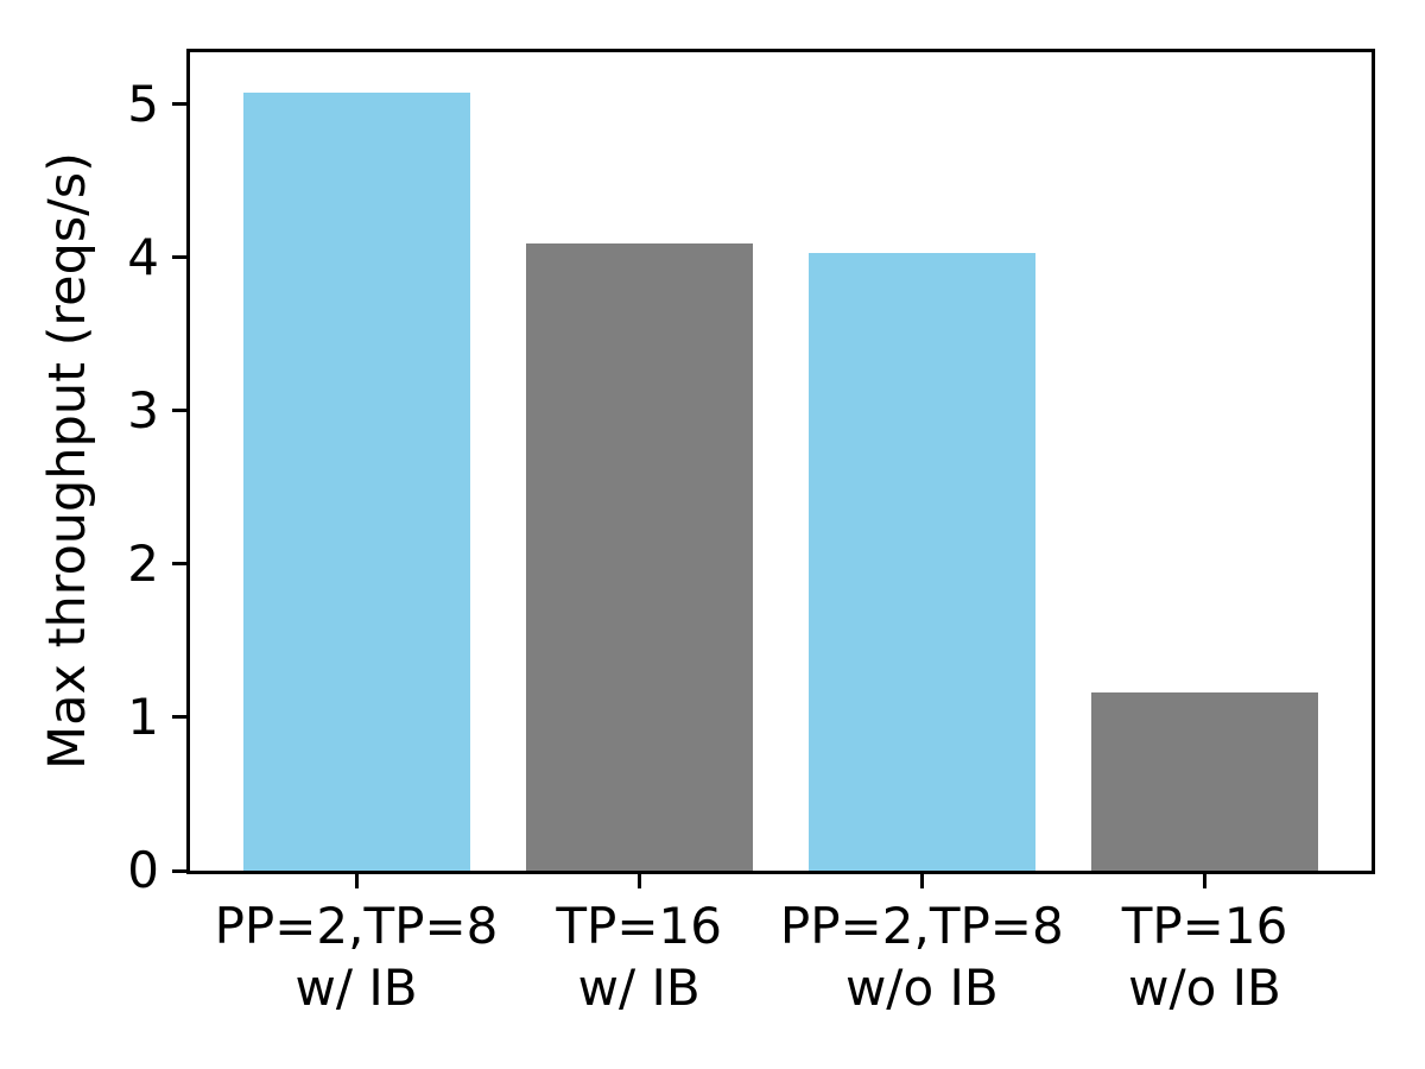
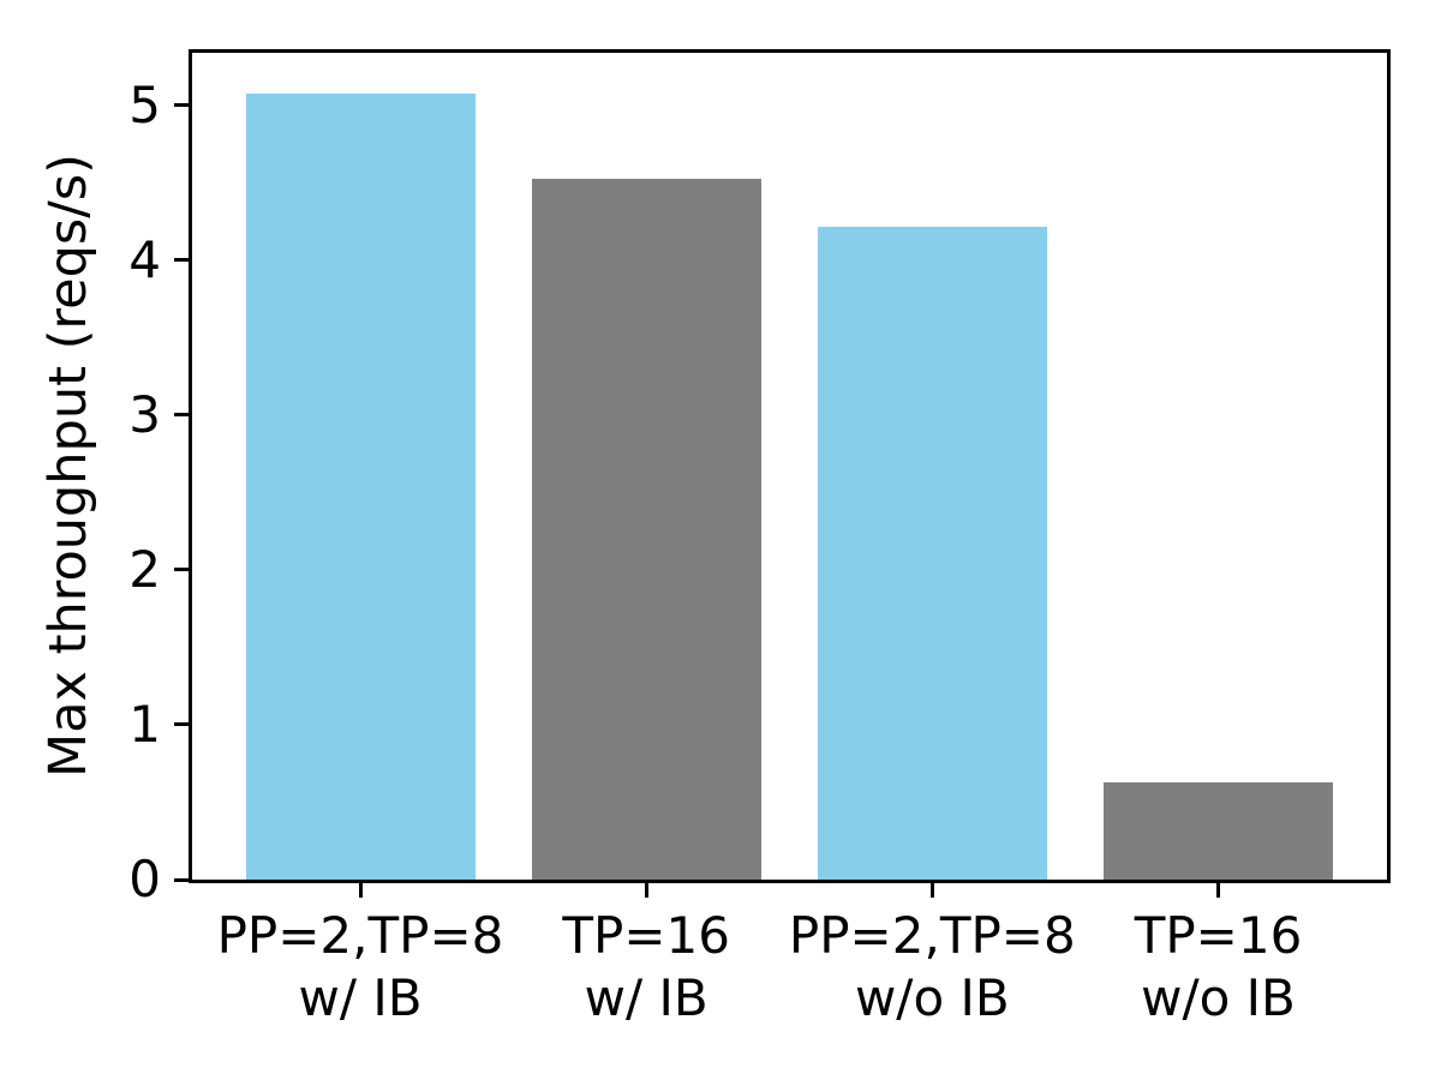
TP=16 w/ IB: 4.09 -> 4.53
PP=2,TP=8 w/o IB: 4.03 -> 4.22
TP=16 w/o IB: 1.16 -> 0.63
